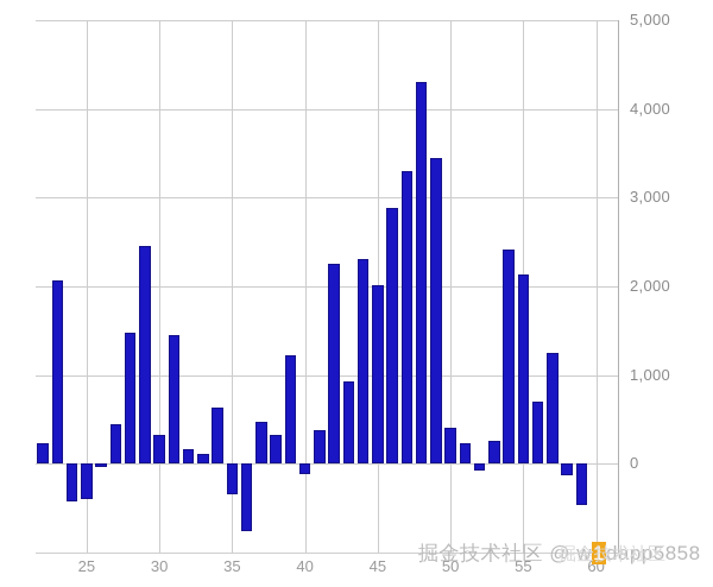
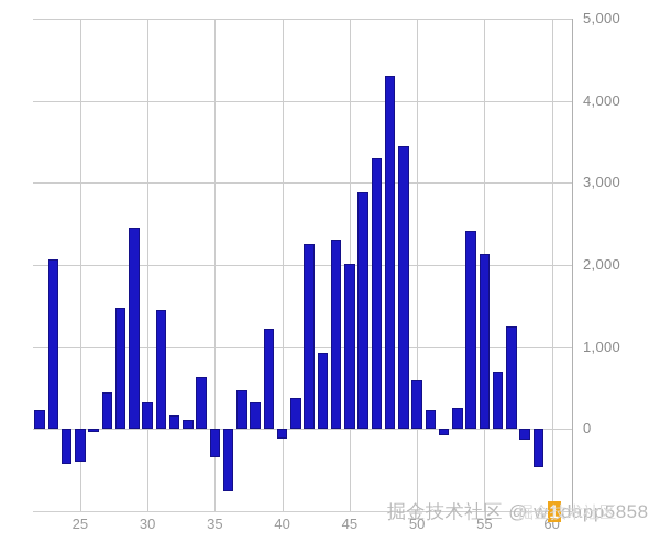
50: 400 -> 600
